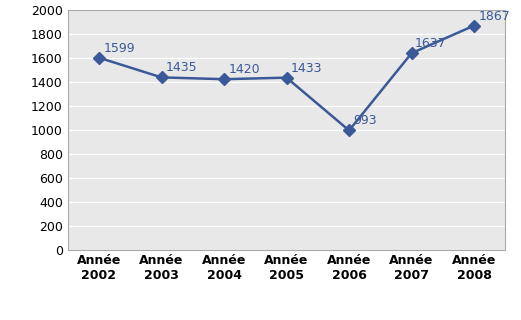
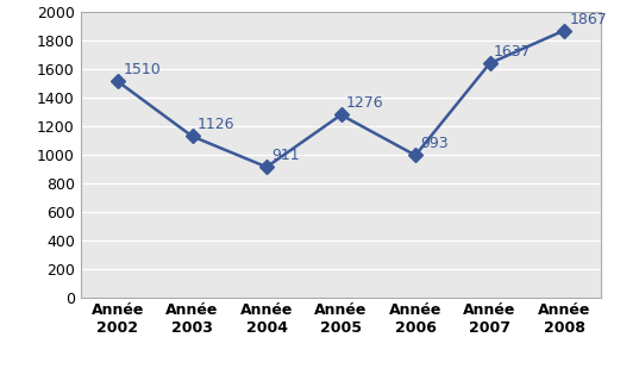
Année 2002: 1599 -> 1510
Année 2003: 1435 -> 1126
Année 2004: 1420 -> 911
Année 2005: 1433 -> 1276
